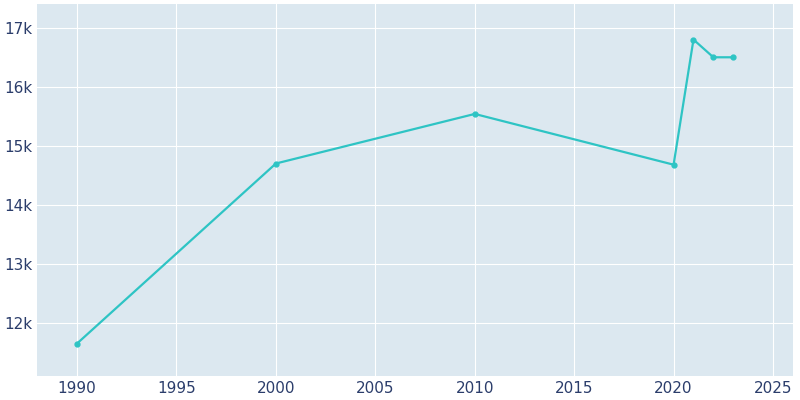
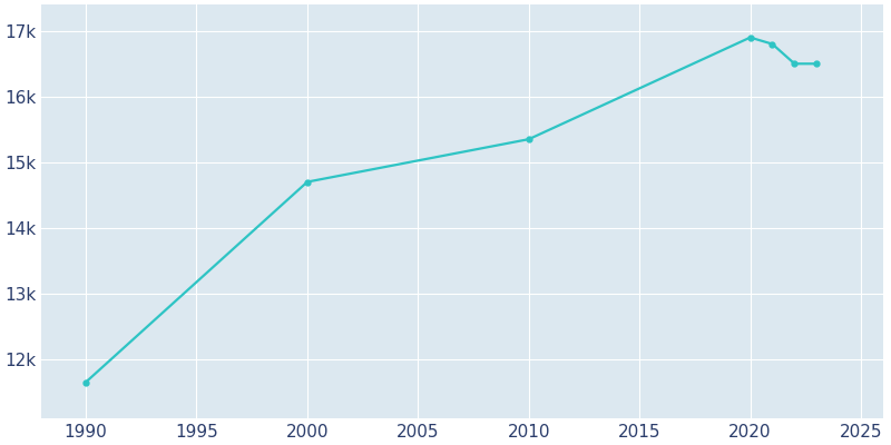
2010: 15.54k -> 15.35k
2020: 14.68k -> 16.90k
